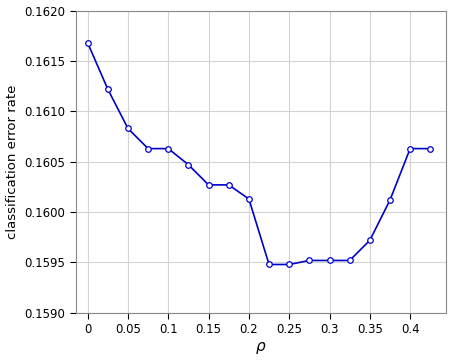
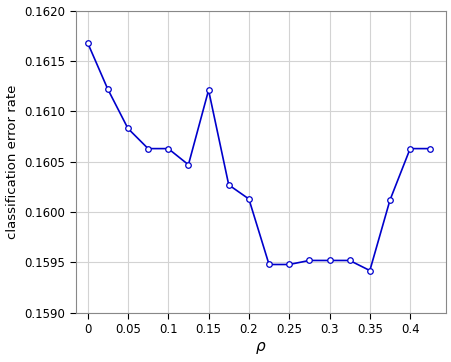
0.15: 0.16027 -> 0.16121
0.35: 0.15972 -> 0.15942
